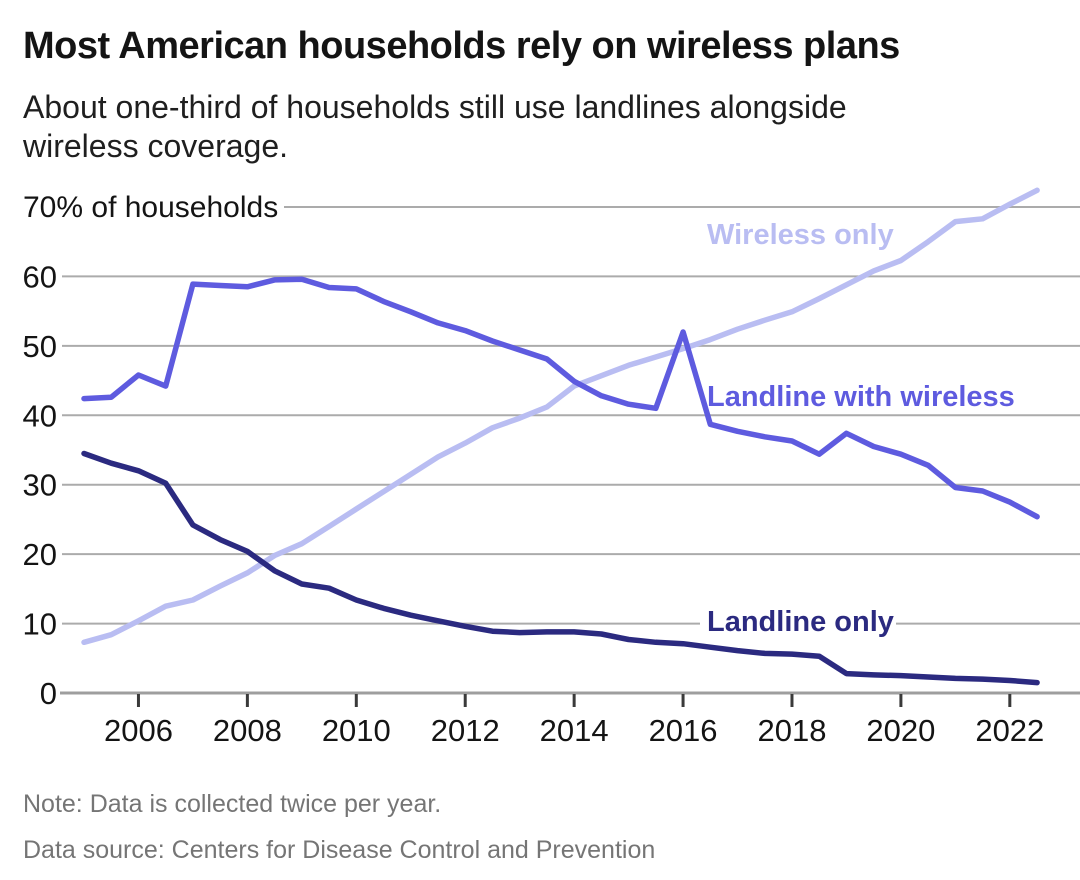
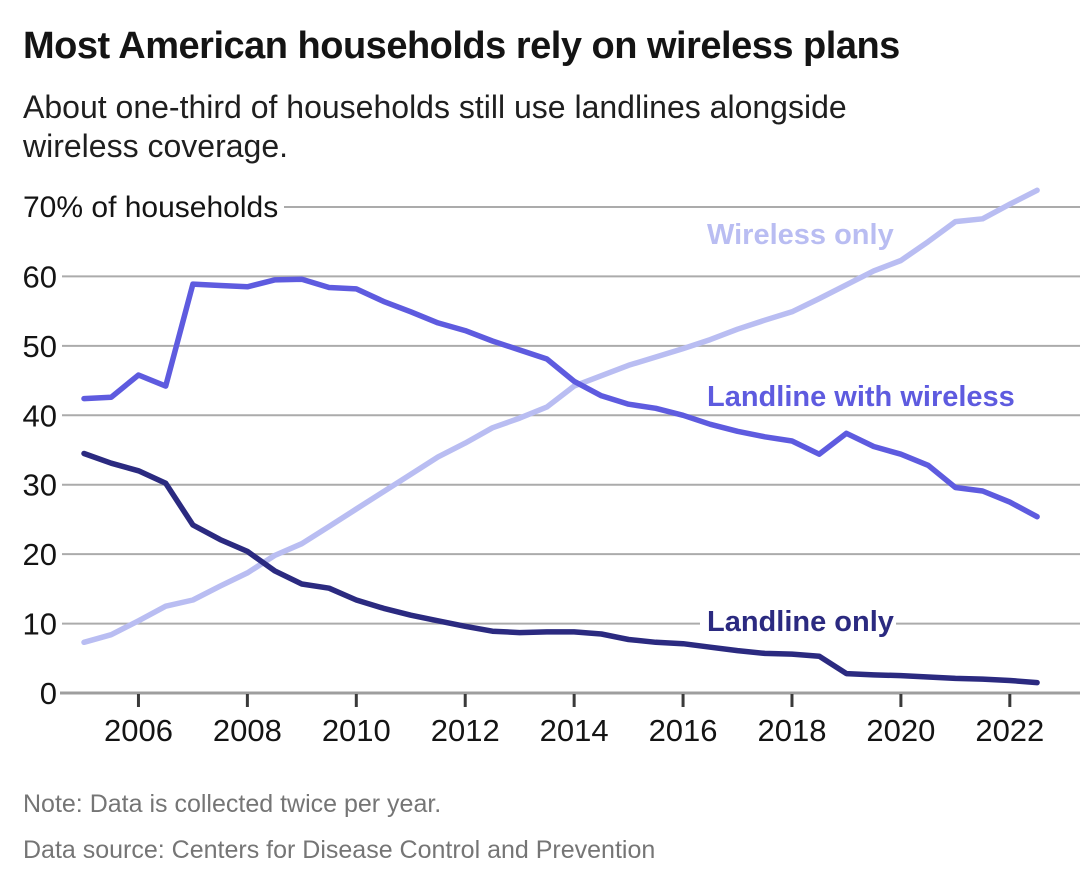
Landline with wireless/2016: 52 -> 40
